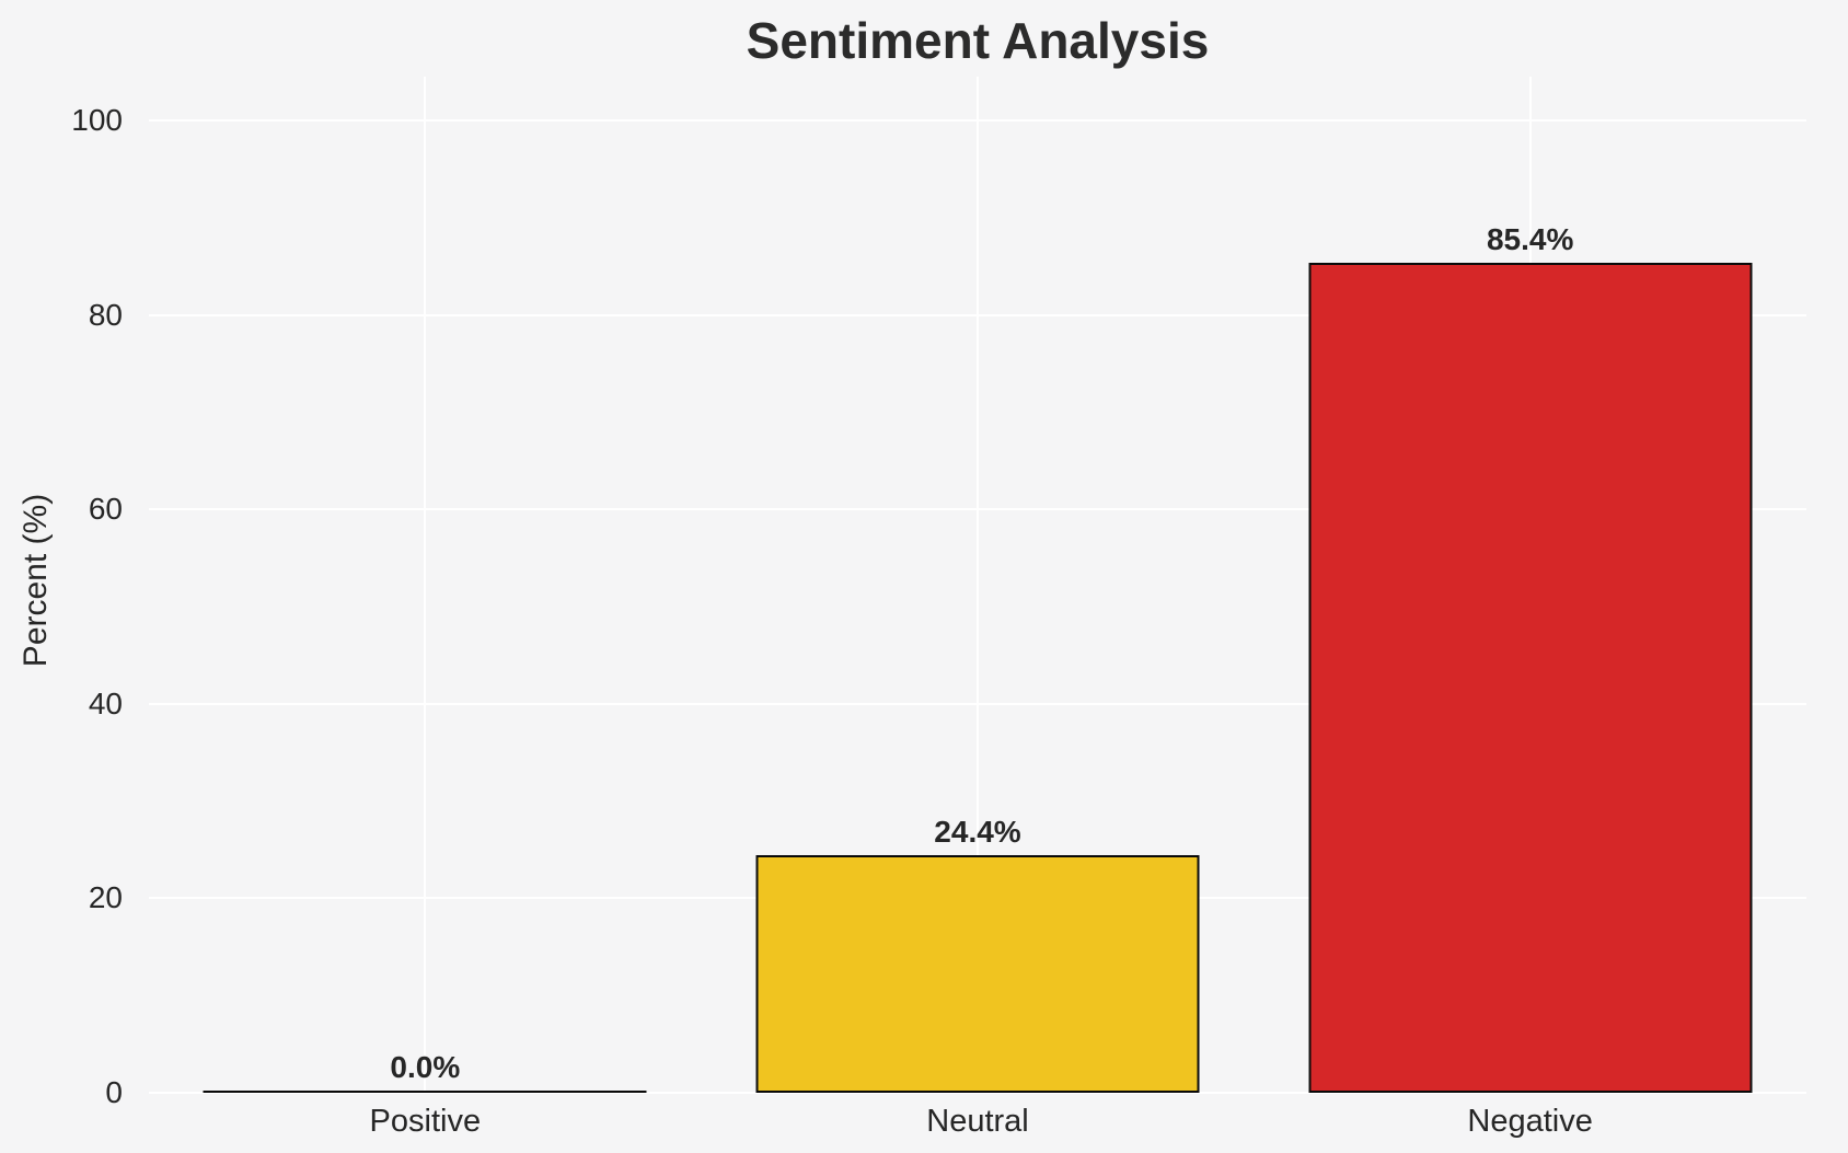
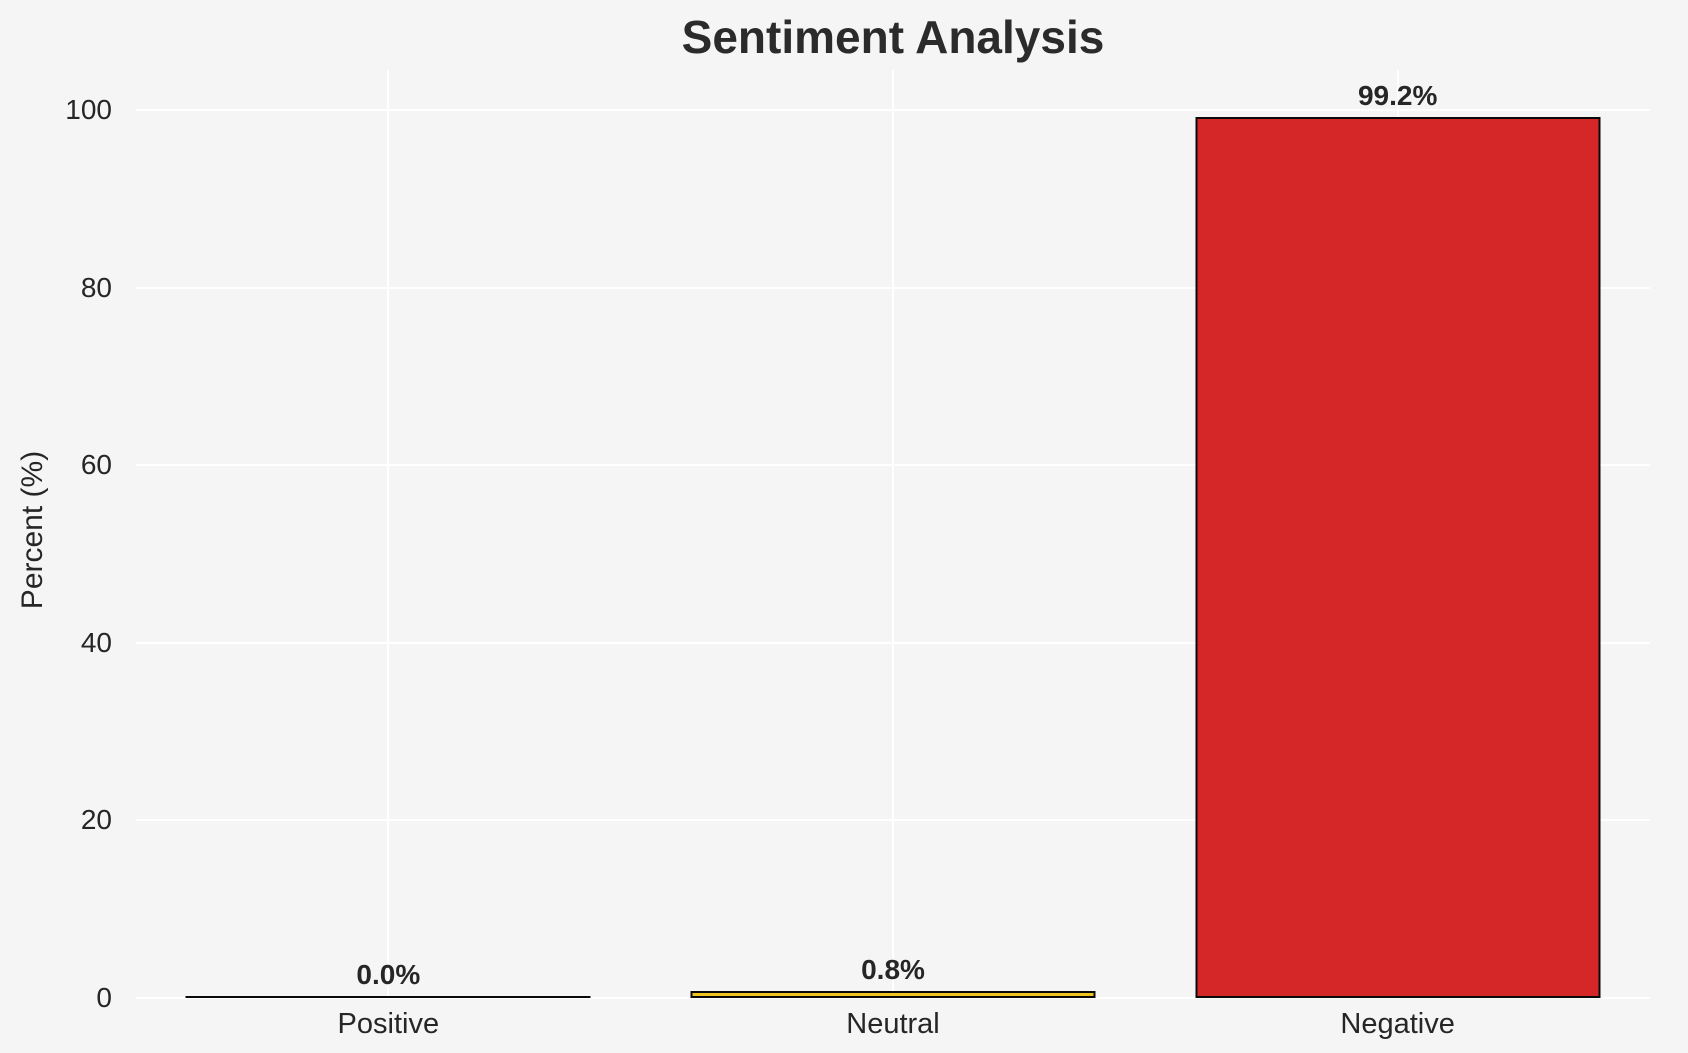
Neutral: 24.4% -> 0.8%
Negative: 85.4% -> 99.2%
